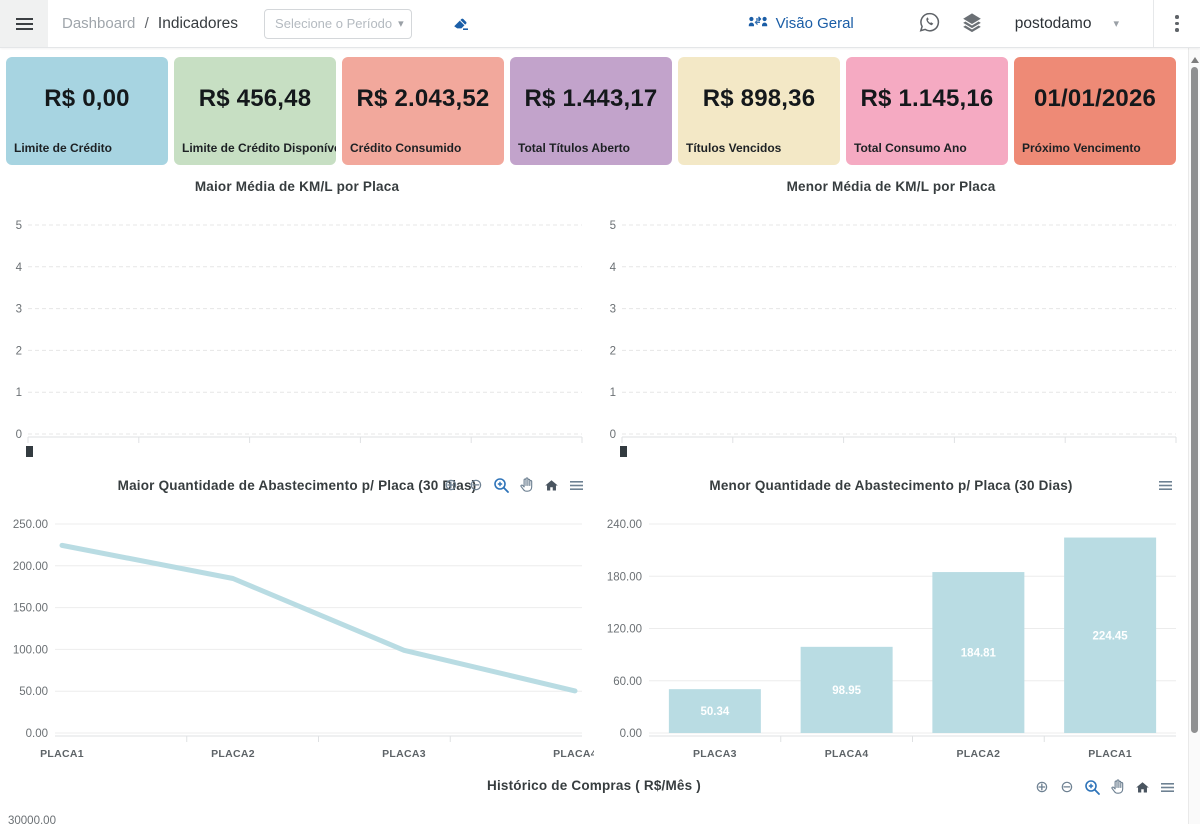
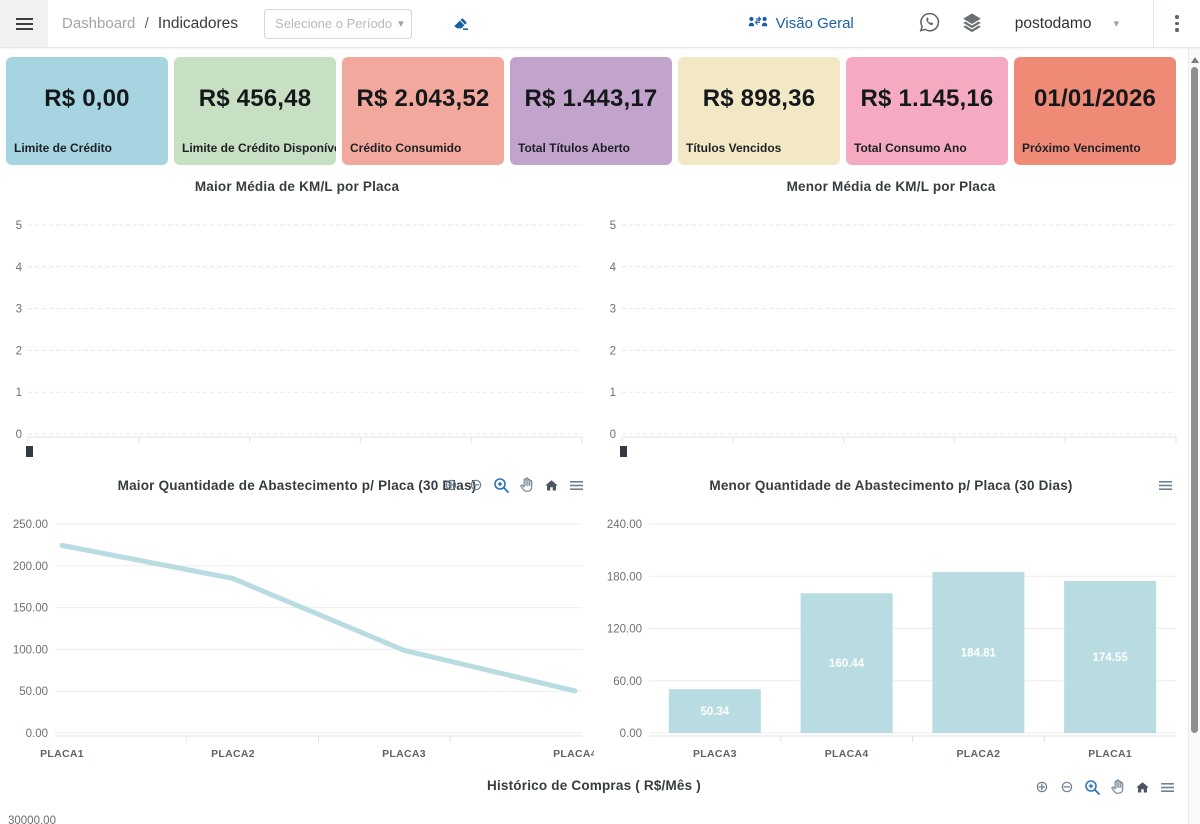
Menor Quantidade de Abastecimento p/ Placa (30 Dias)/PLACA4: 98.95 -> 160.44
Menor Quantidade de Abastecimento p/ Placa (30 Dias)/PLACA1: 224.45 -> 174.55
